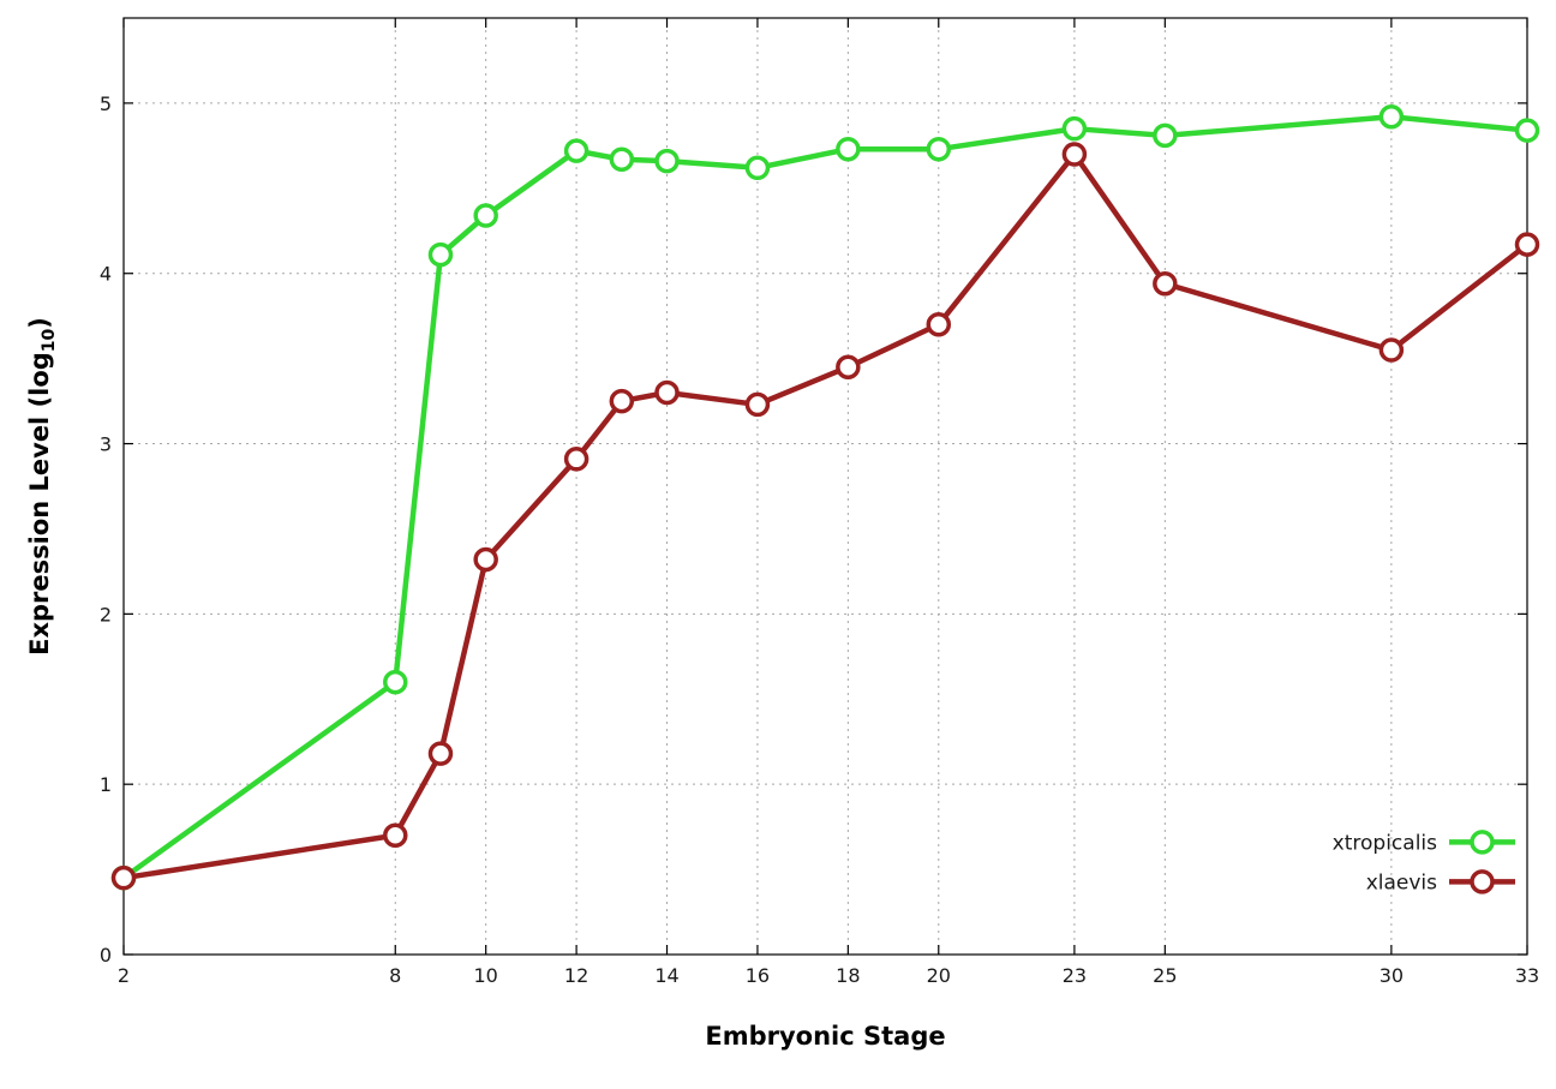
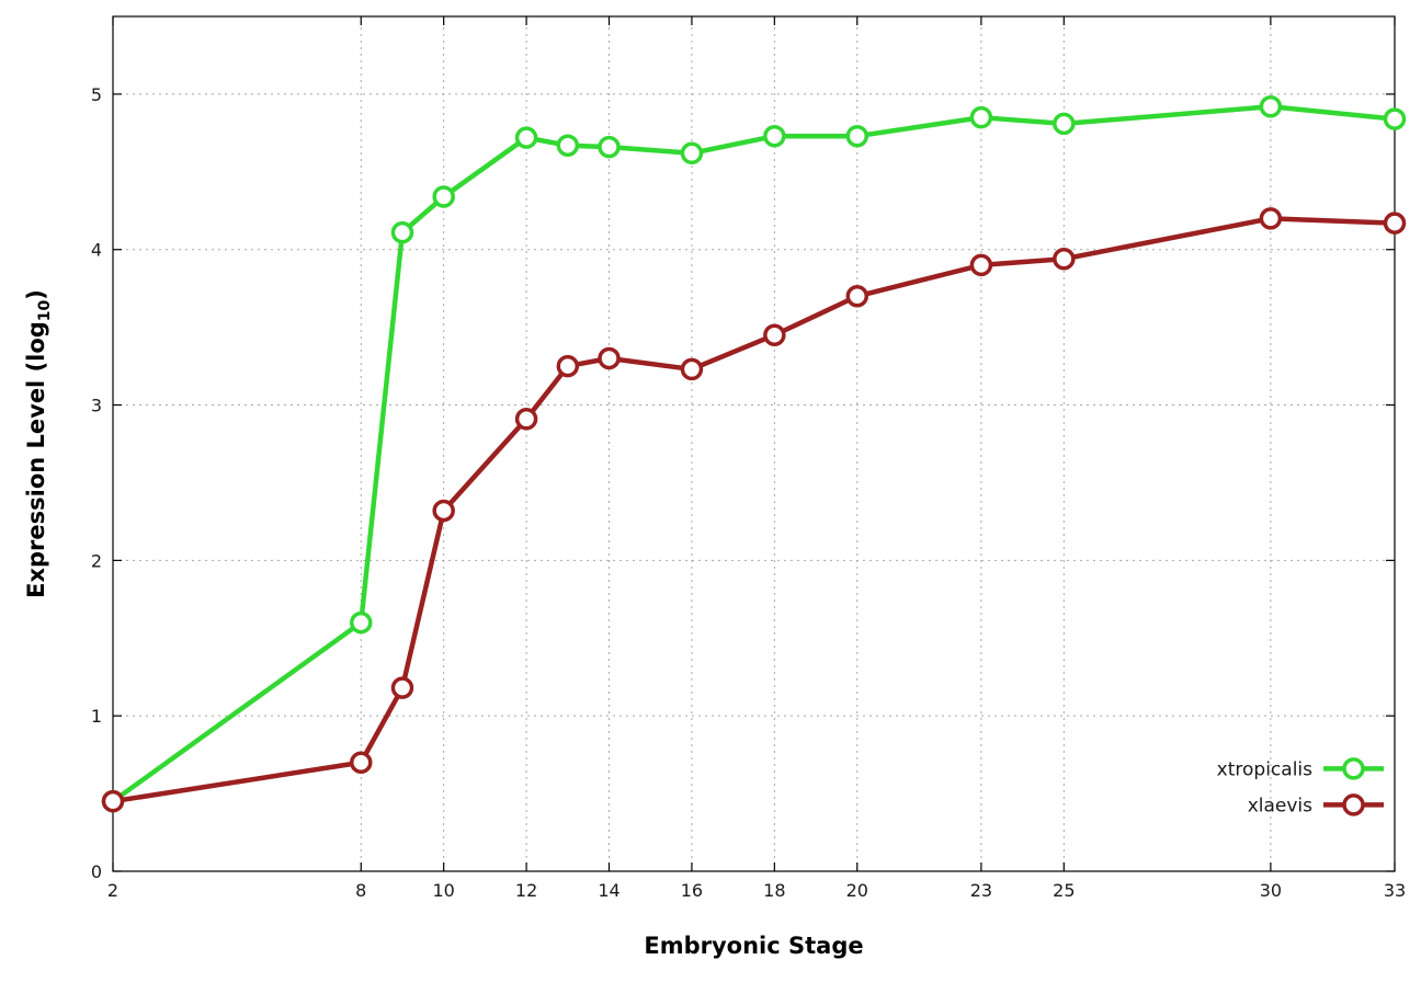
xlaevis/23: 4.70 -> 3.90
xlaevis/30: 3.55 -> 4.20
